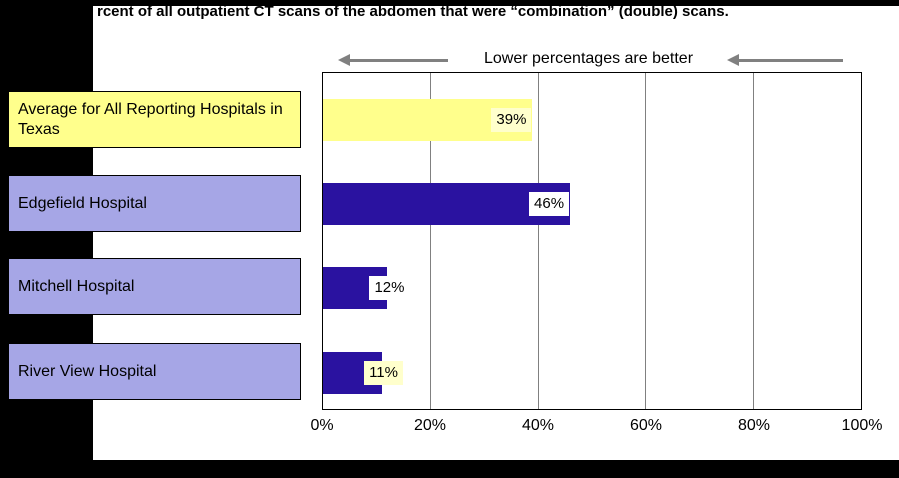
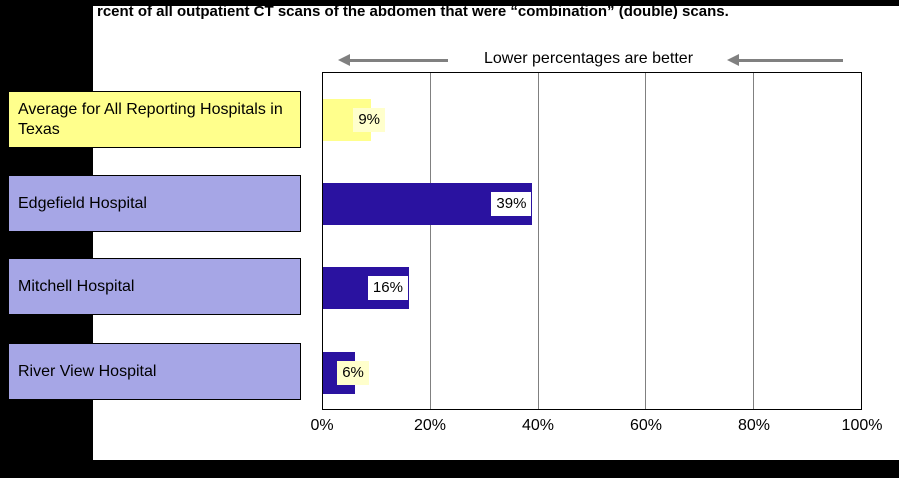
Average for All Reporting Hospitals in Texas: 39% -> 9%
Edgefield Hospital: 46% -> 39%
Mitchell Hospital: 12% -> 16%
River View Hospital: 11% -> 6%
